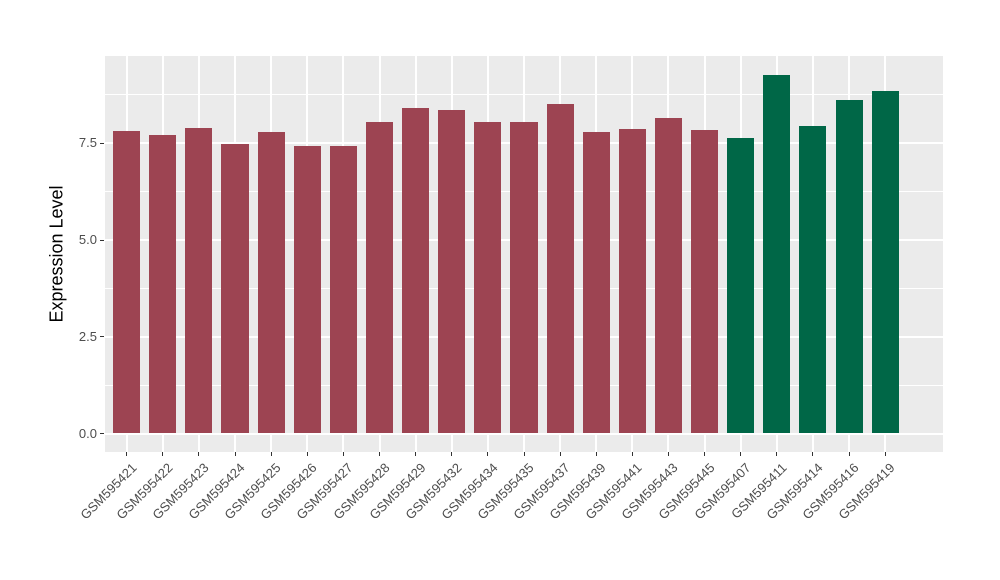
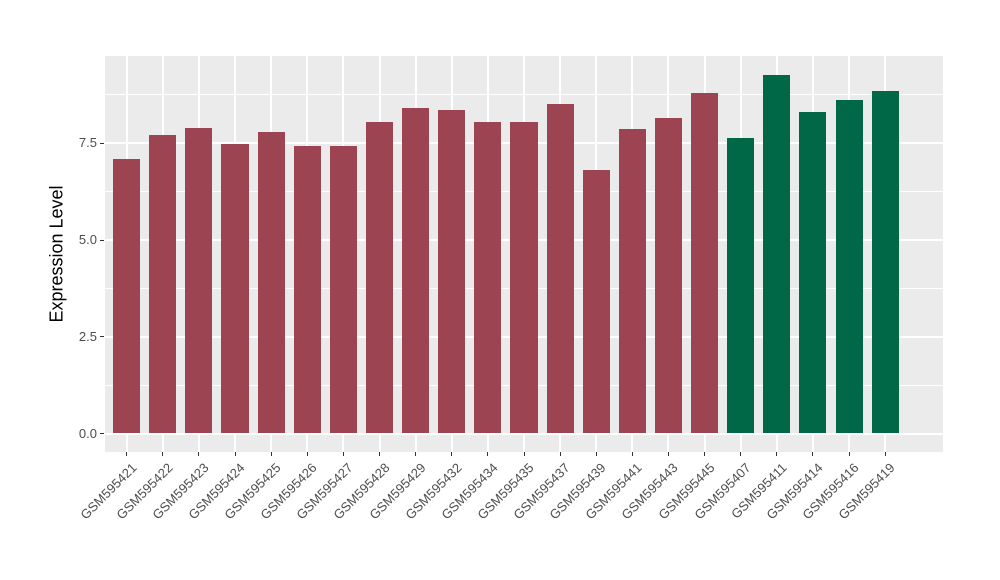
GSM595421: 7.8 -> 7.1
GSM595439: 7.8 -> 6.8
GSM595445: 7.8 -> 8.8
GSM595414: 8.0 -> 8.3
